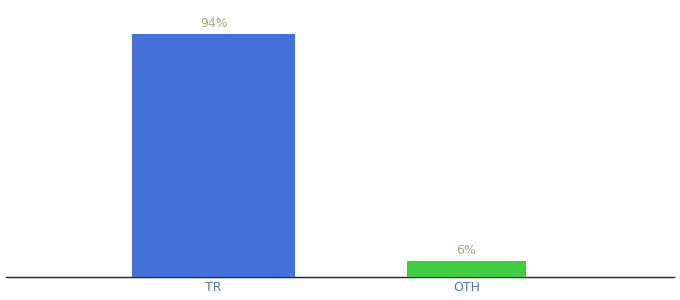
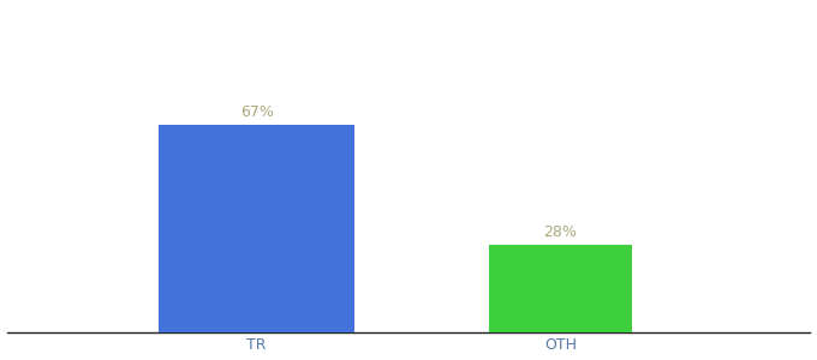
TR: 94% -> 67%
OTH: 6% -> 28%
